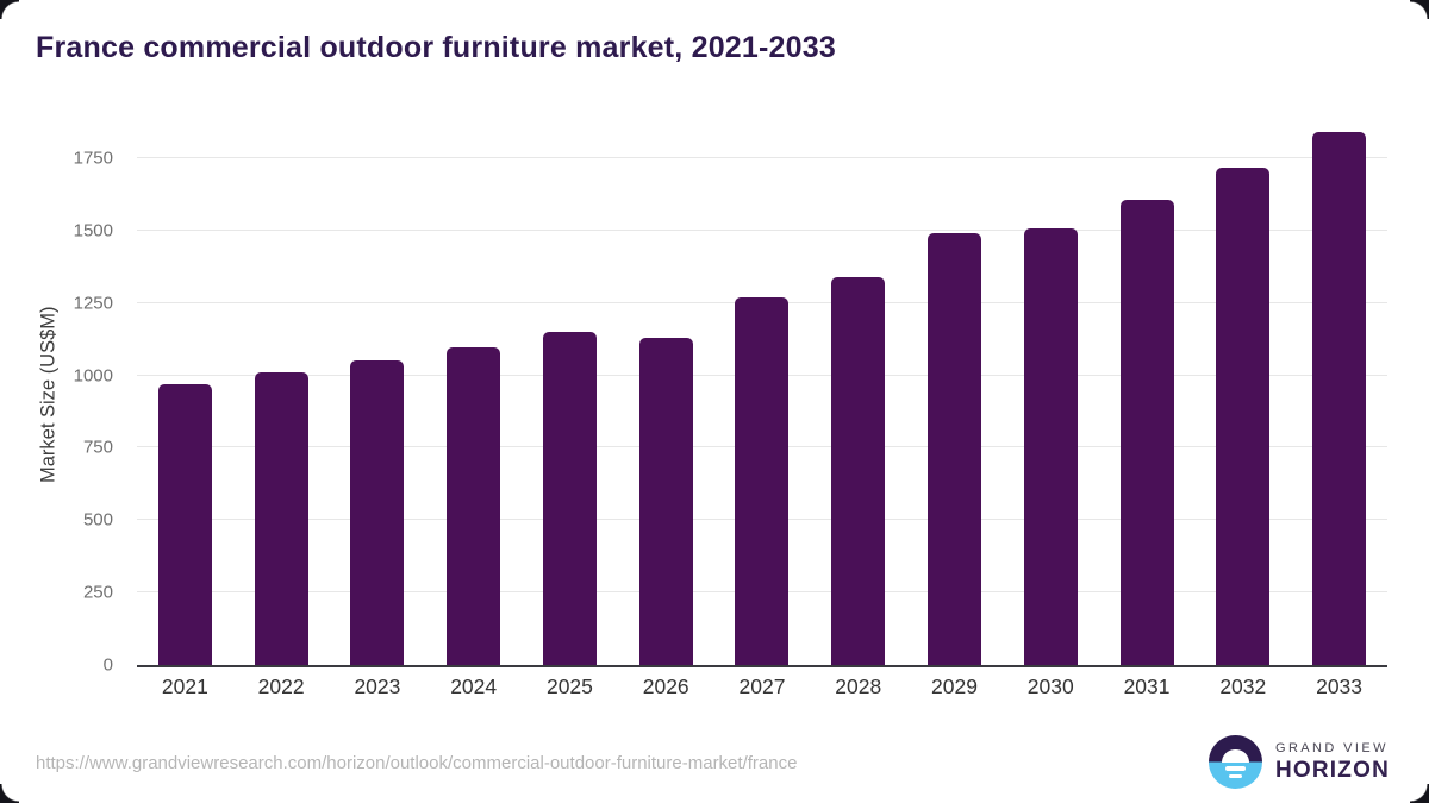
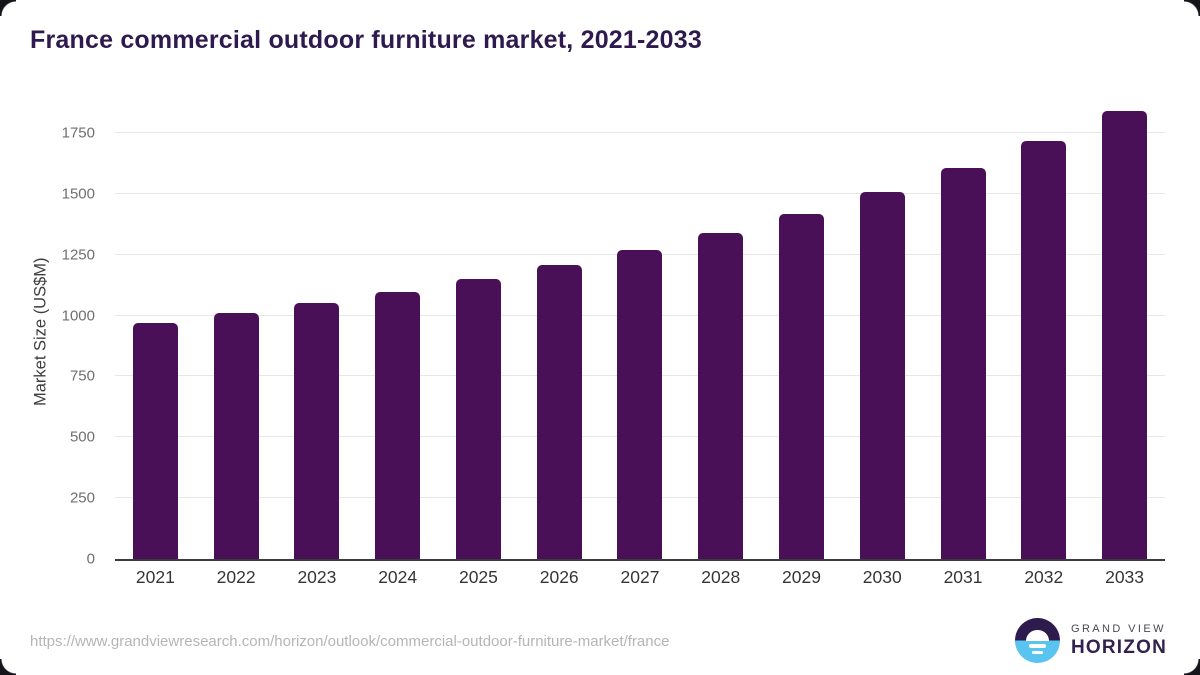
2026: 1130 -> 1210
2029: 1490 -> 1420
